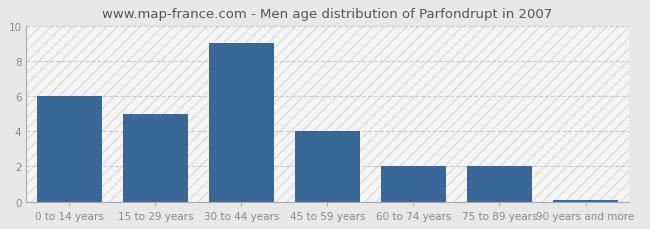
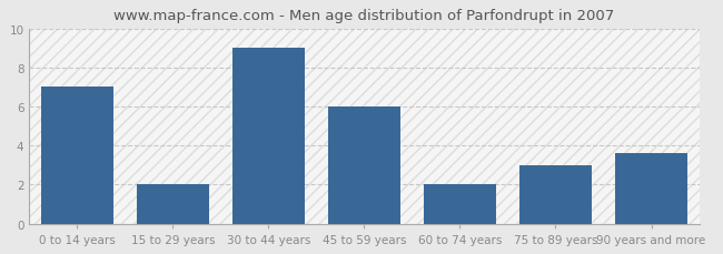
0 to 14 years: 6.0 -> 7.0
15 to 29 years: 5.0 -> 2.0
45 to 59 years: 4.0 -> 6.0
75 to 89 years: 2.0 -> 3.0
90 years and more: 0.1 -> 3.6
